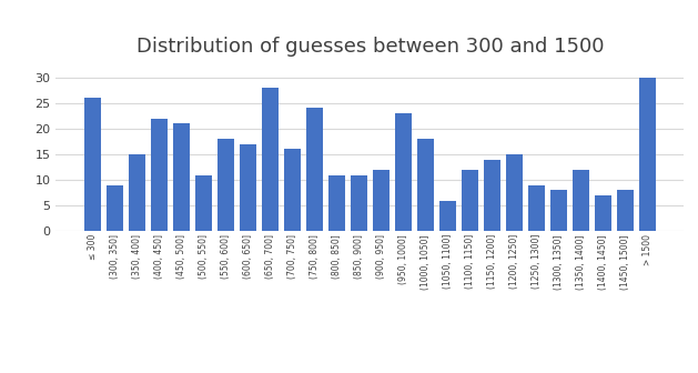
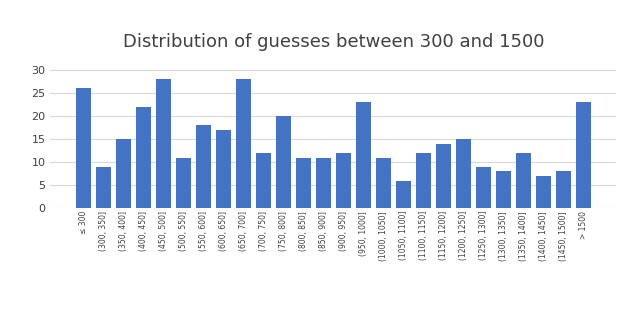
(450, 500]: 21 -> 28
(700, 750]: 16 -> 12
(750, 800]: 24 -> 20
(1000, 1050]: 18 -> 11
> 1500: 30 -> 23
